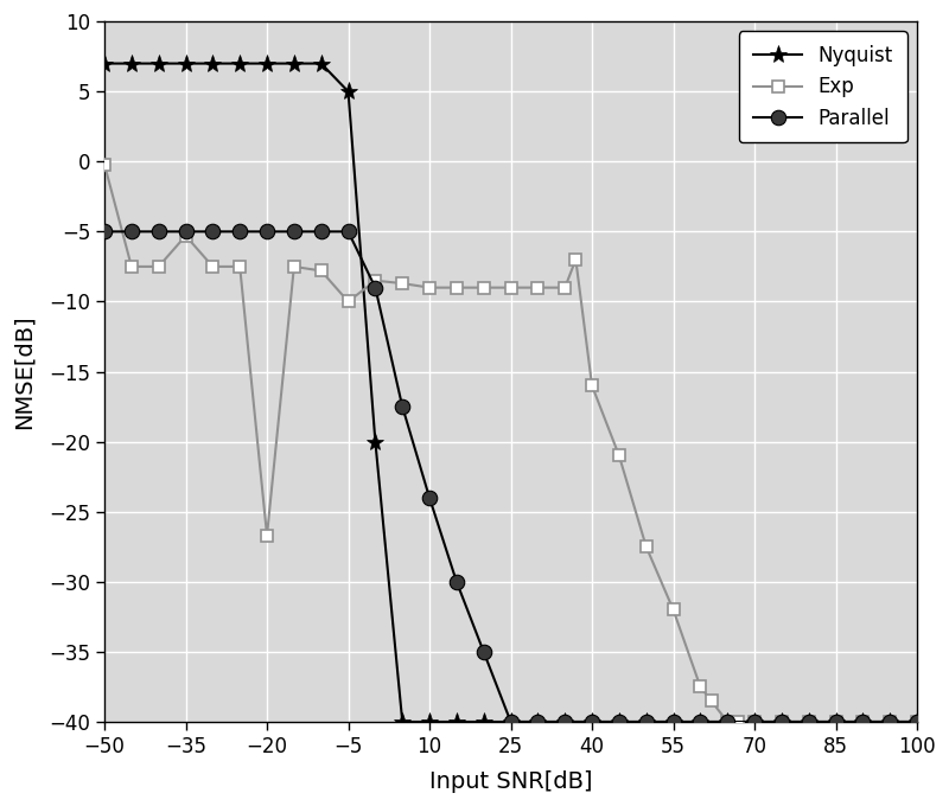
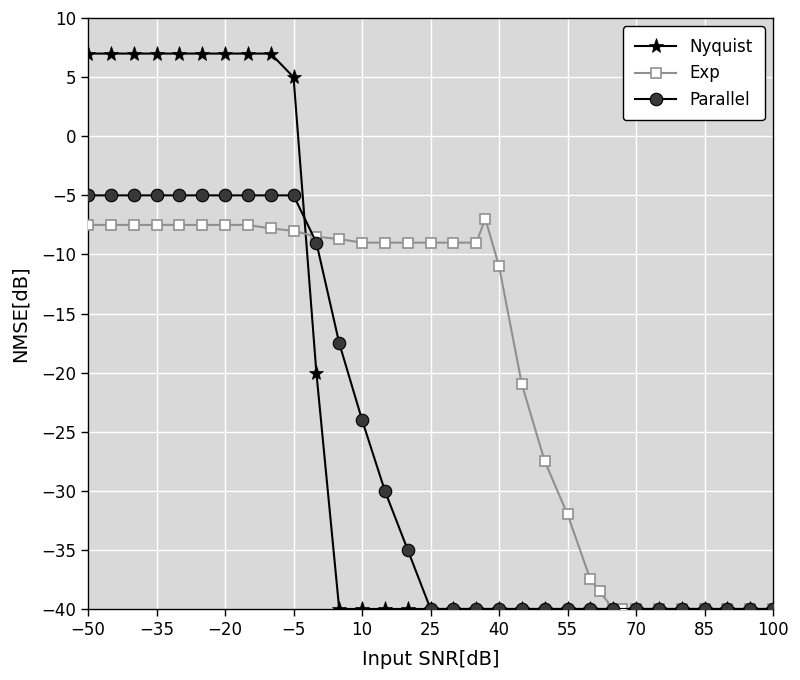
Exp/−50: -0.2 -> -7.5
Exp/−35: -5.3 -> -7.5
Exp/−20: -26.7 -> -7.5
Exp/−5: -10.0 -> -8.0
Exp/40: -16.0 -> -11.0
